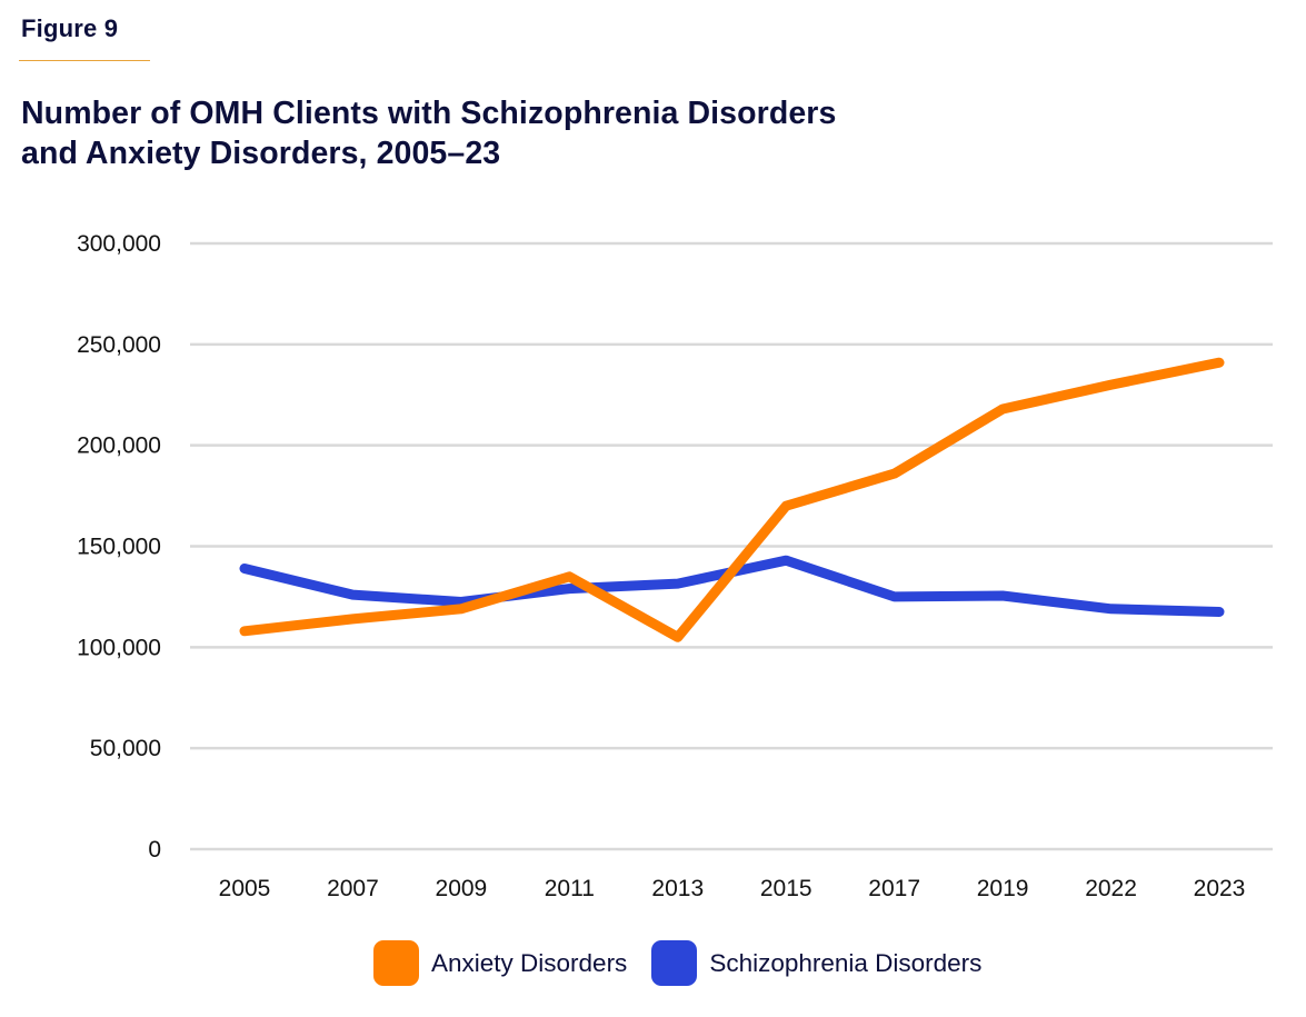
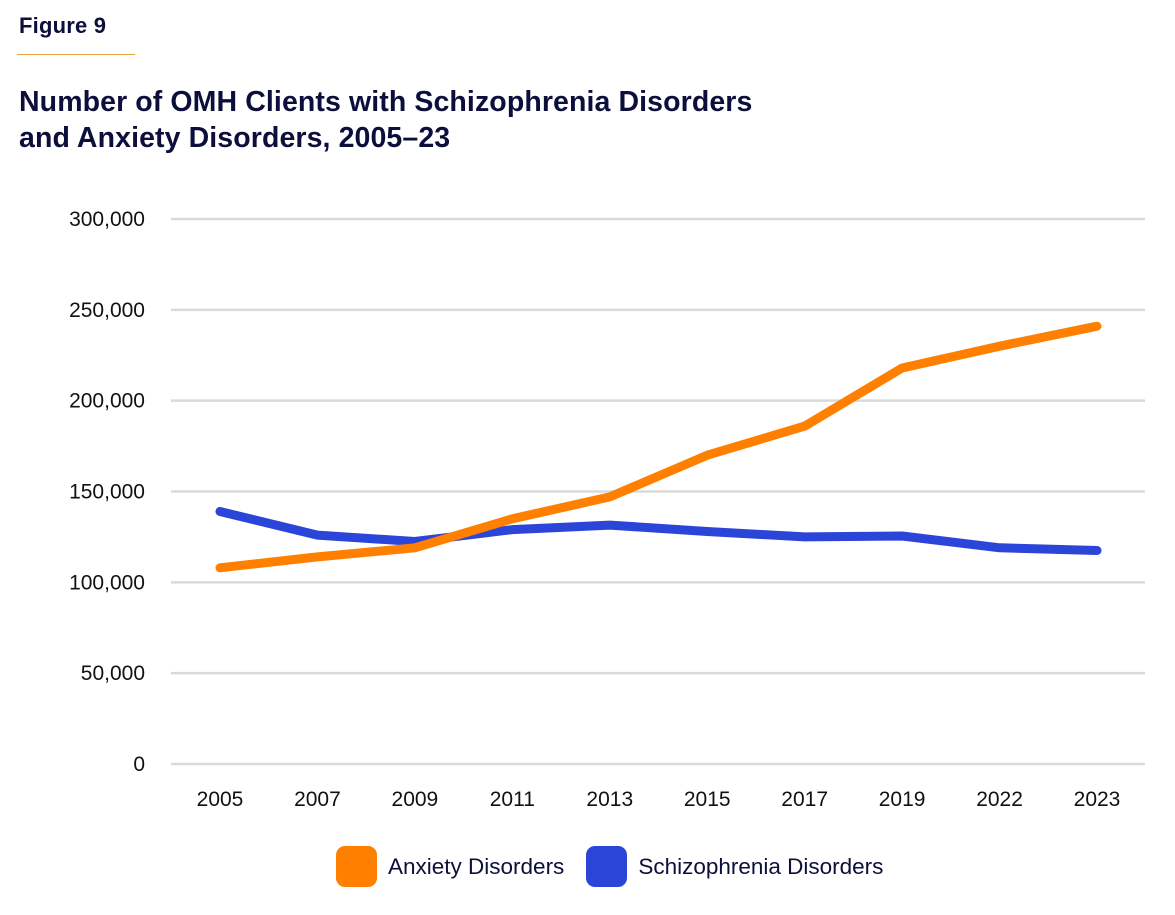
Anxiety Disorders/2013: 105000 -> 147000
Schizophrenia Disorders/2015: 143000 -> 128000
